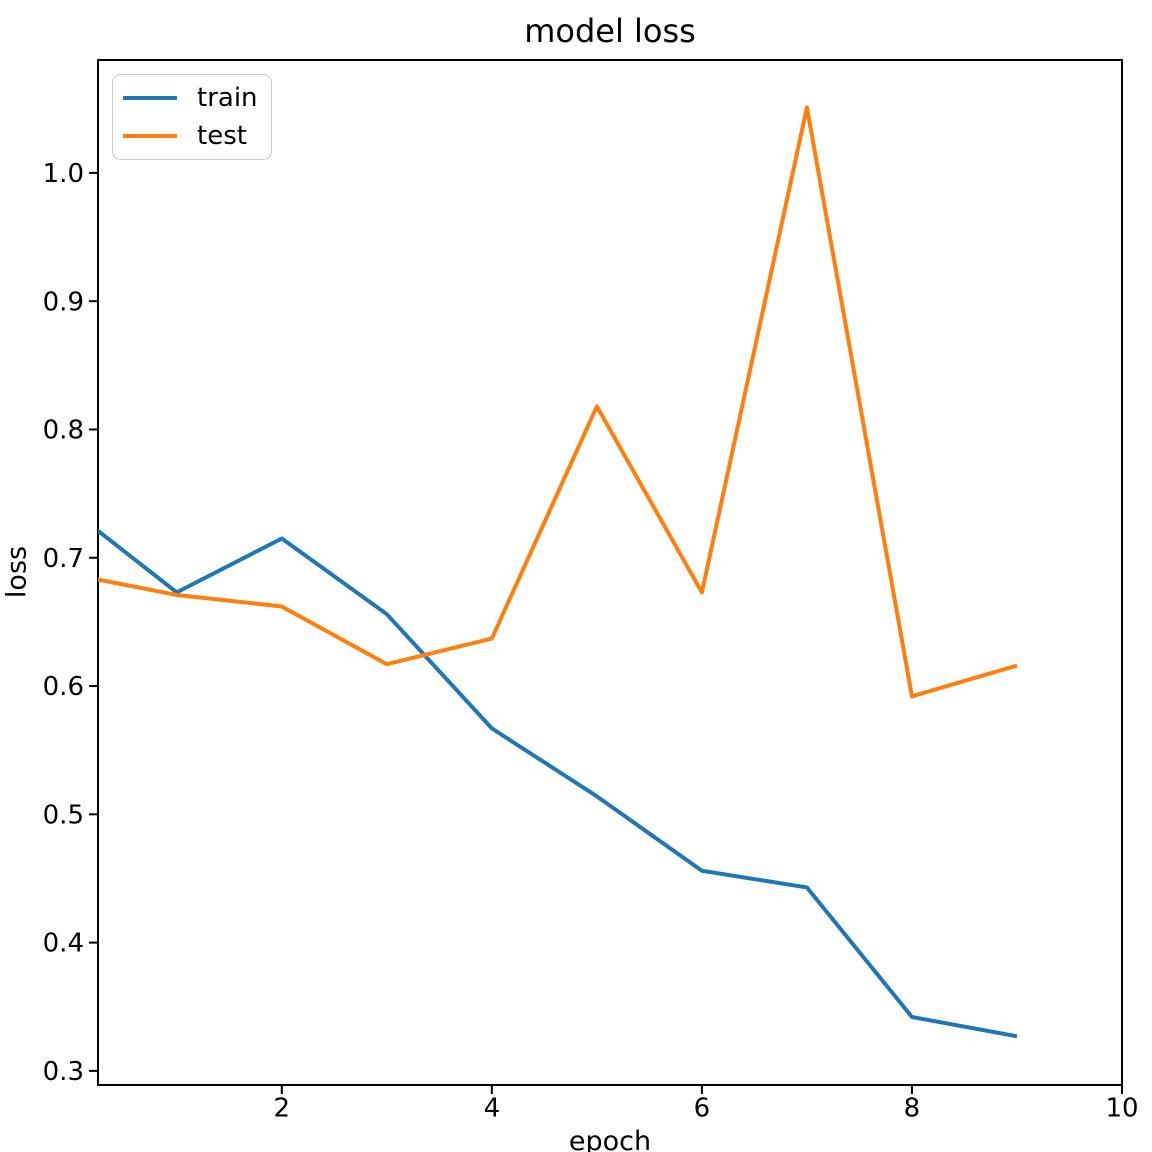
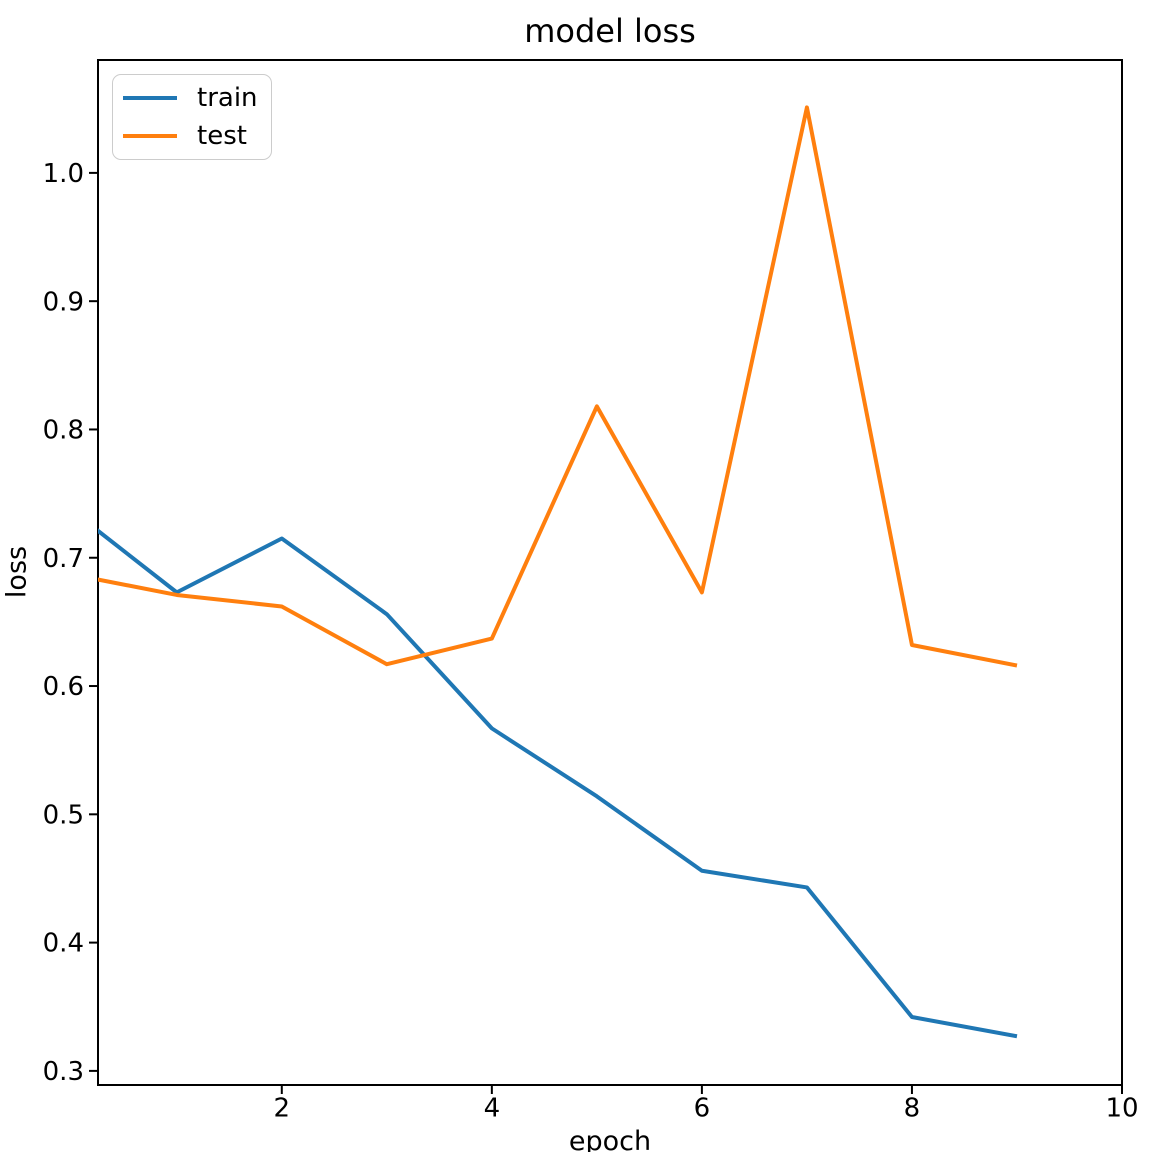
test/8: 0.592 -> 0.632
